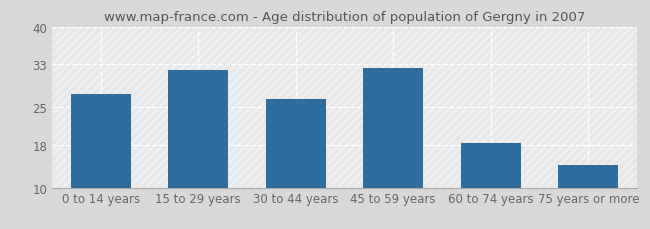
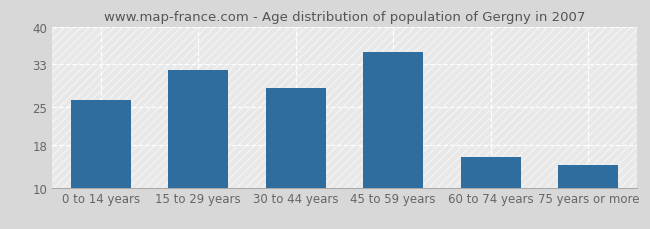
0 to 14 years: 27.4 -> 26.3
30 to 44 years: 26.6 -> 28.5
45 to 59 years: 32.2 -> 35.3
60 to 74 years: 18.4 -> 15.7
